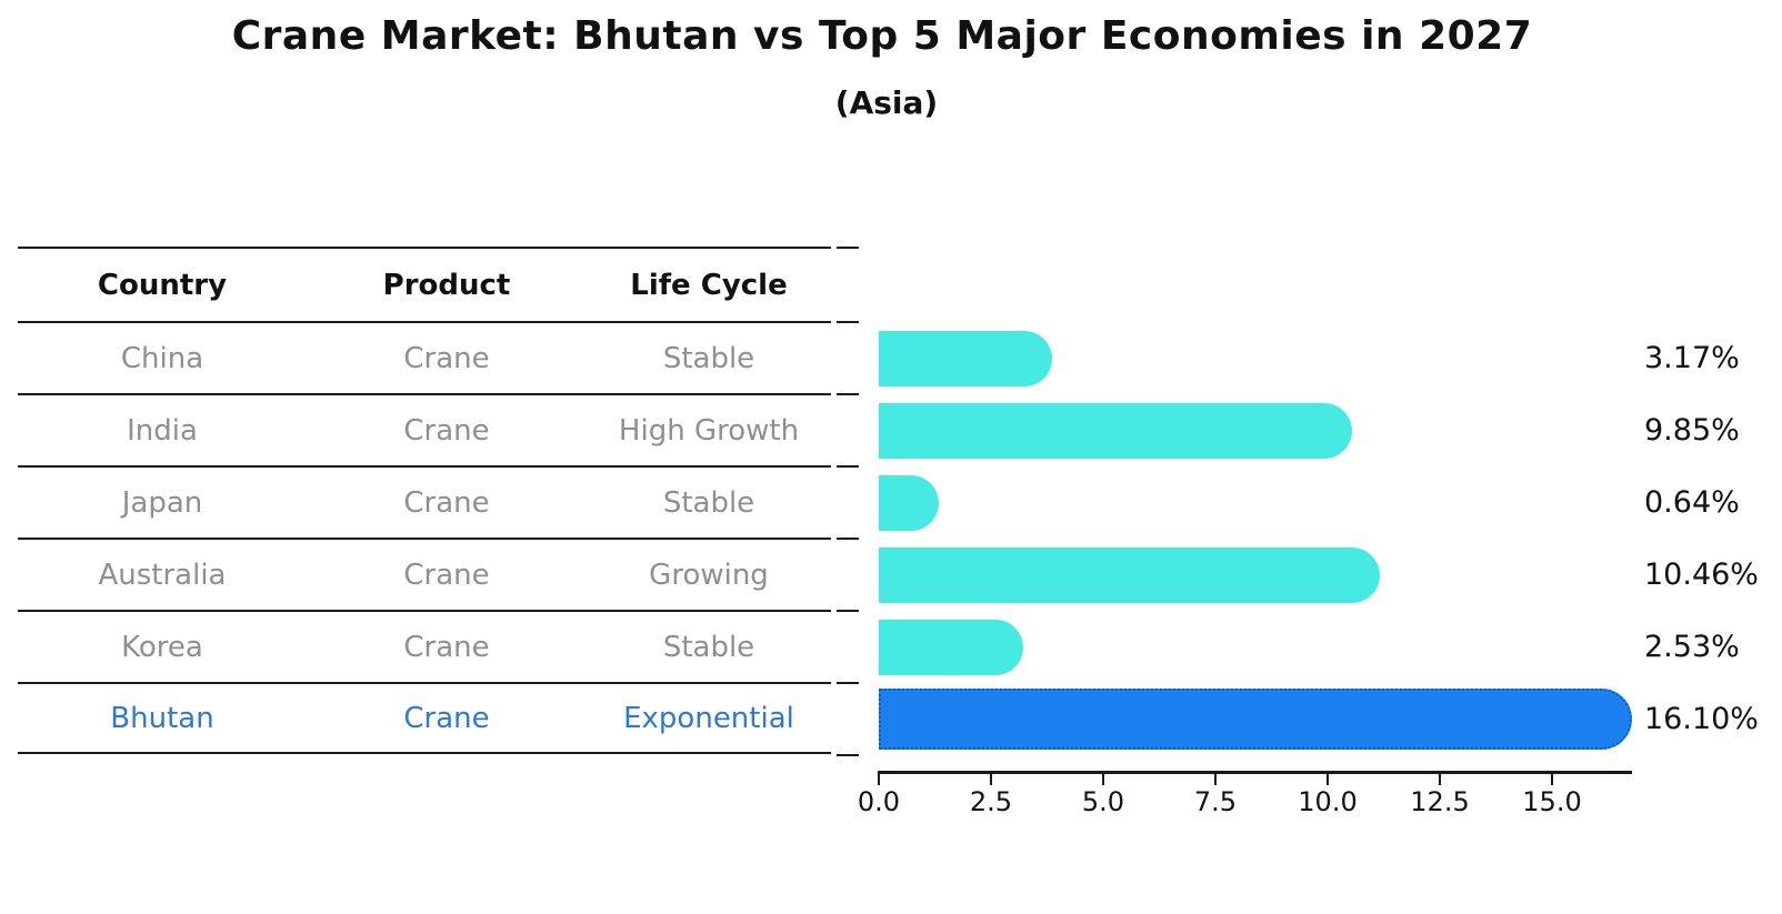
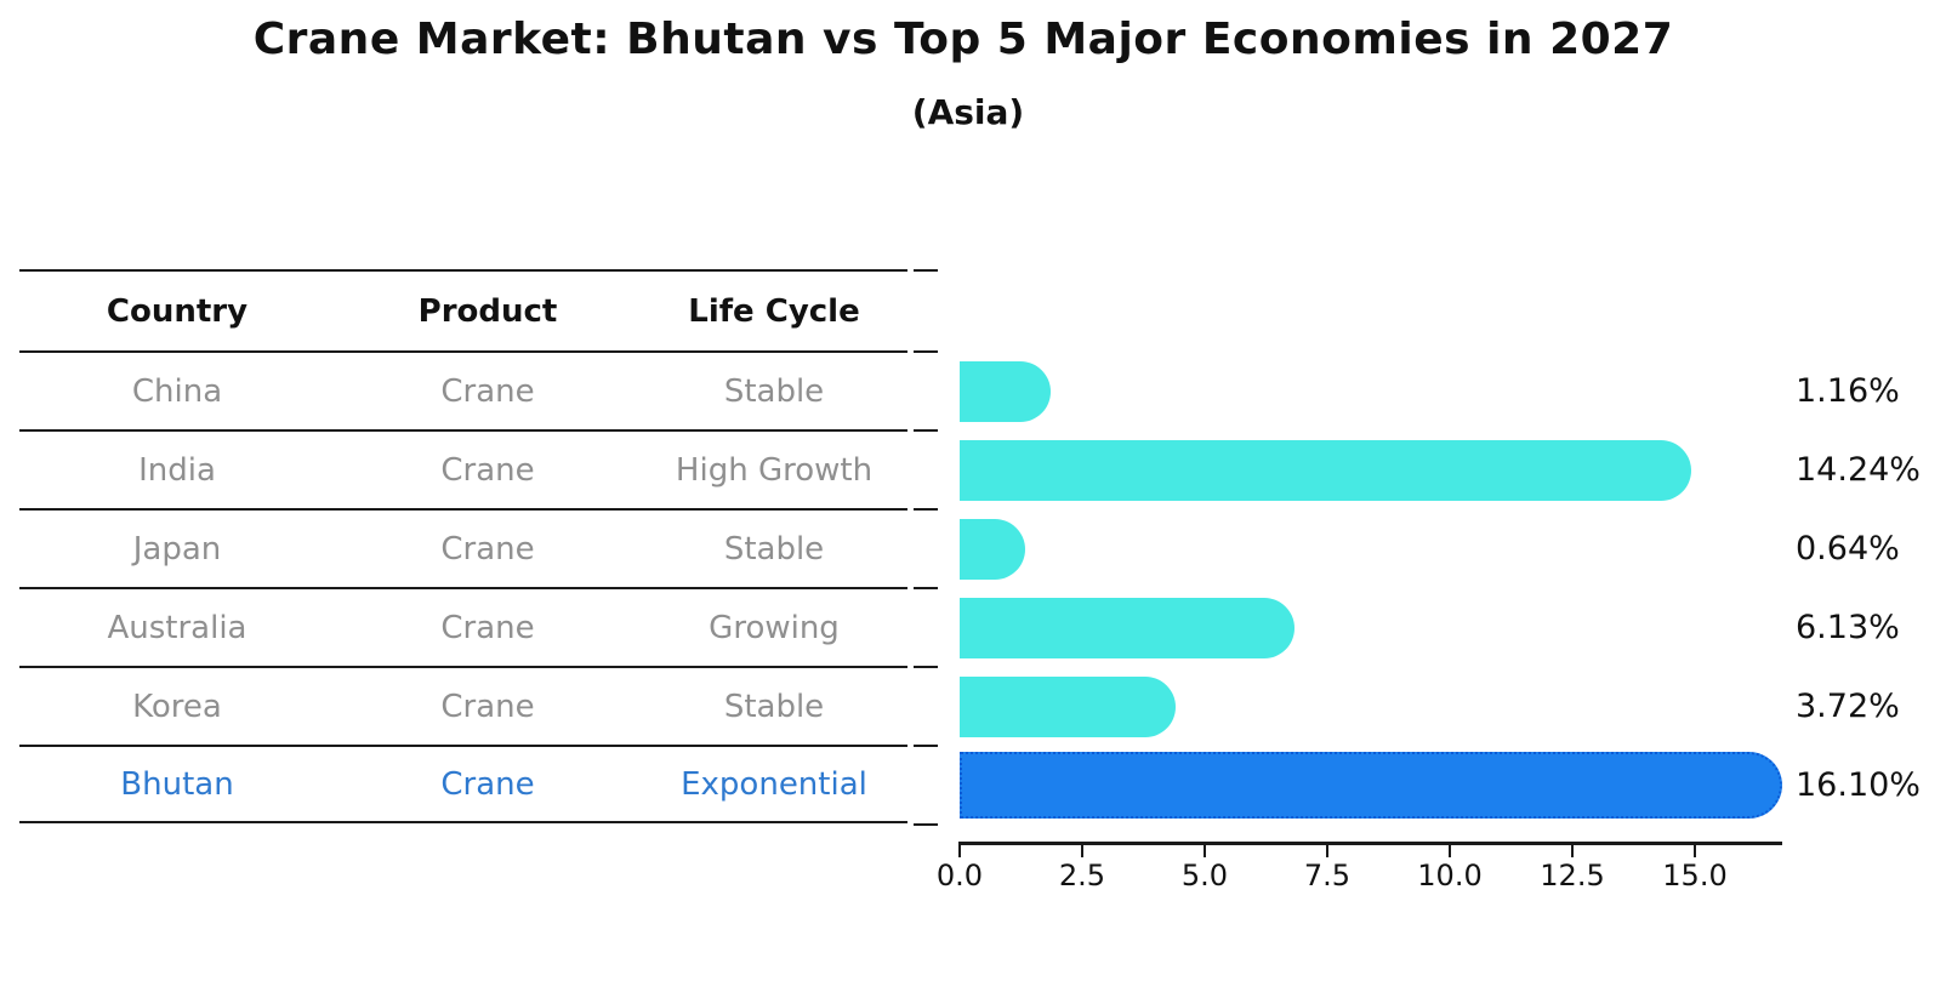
China: 3.17% -> 1.16%
India: 9.85% -> 14.24%
Australia: 10.46% -> 6.13%
Korea: 2.53% -> 3.72%
